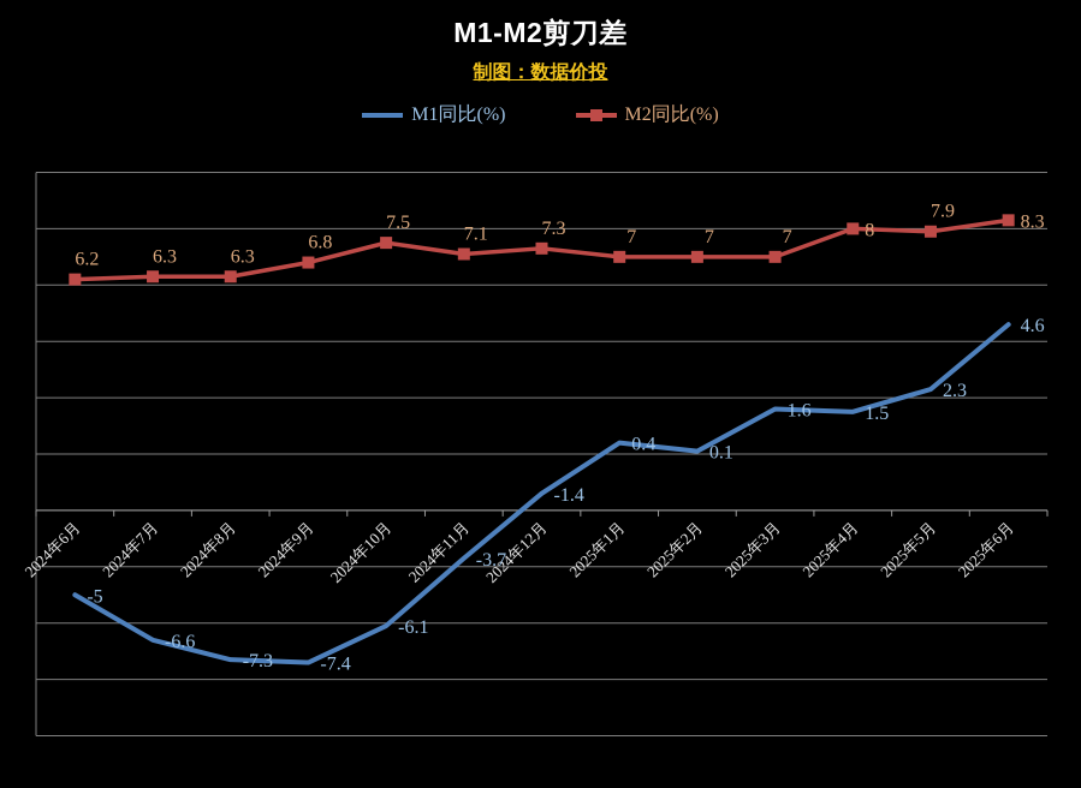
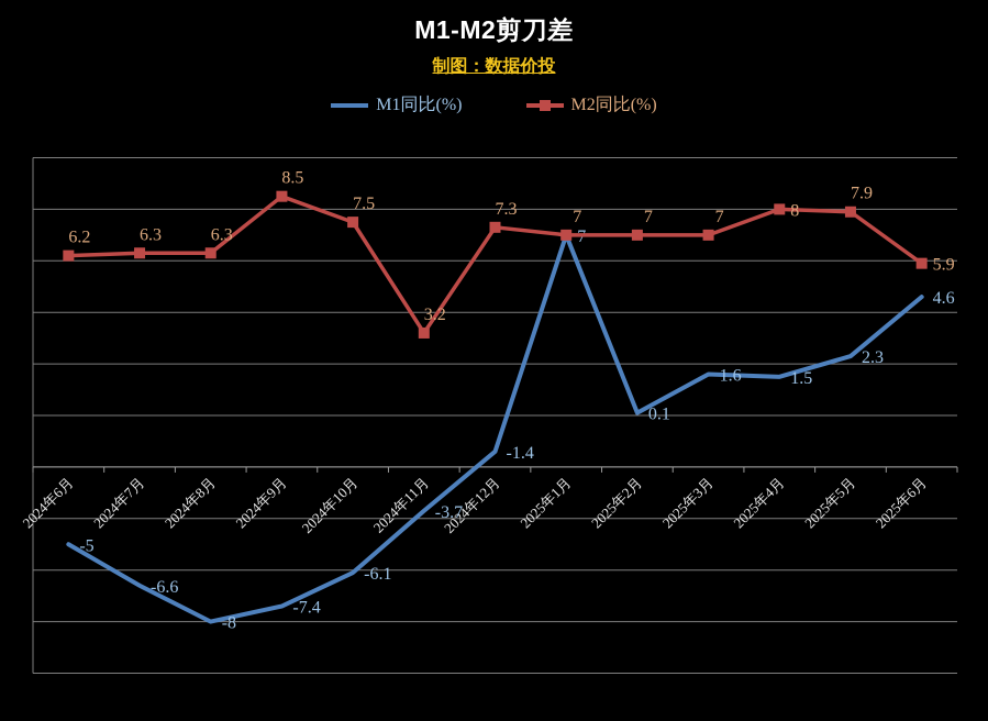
M1同比(%)/2024年8月: -7.3 -> -8
M2同比(%)/2024年9月: 6.8 -> 8.5
M2同比(%)/2024年11月: 7.1 -> 3.2
M1同比(%)/2025年1月: 0.4 -> 7
M2同比(%)/2025年6月: 8.3 -> 5.9
